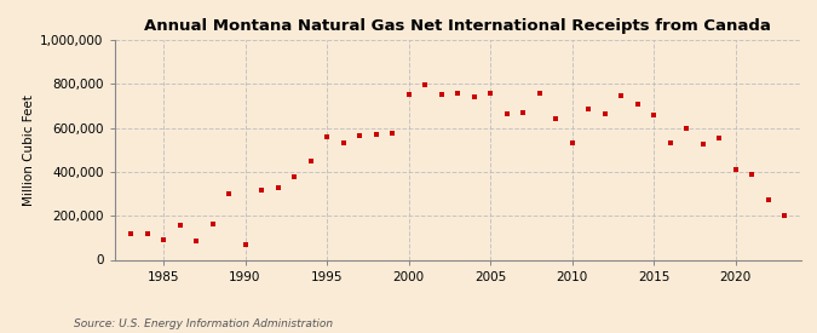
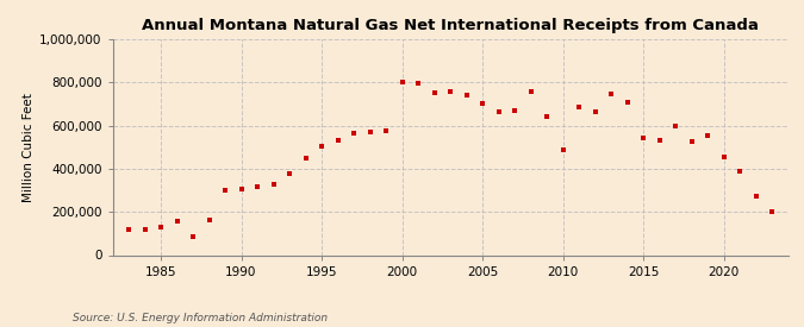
1985: 90,000 -> 130,000
1990: 70,000 -> 300,000
1995: 560,000 -> 500,000
2000: 750,000 -> 800,000
2005: 760,000 -> 700,000
2010: 530,000 -> 490,000
2015: 660,000 -> 540,000
2020: 410,000 -> 460,000
